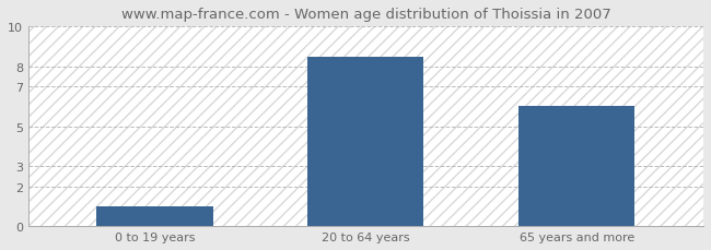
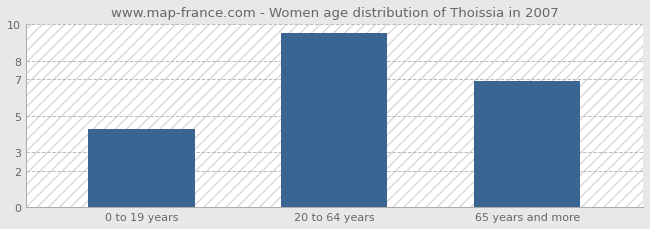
0 to 19 years: 1.0 -> 4.3
20 to 64 years: 8.5 -> 9.5
65 years and more: 6.0 -> 6.9
